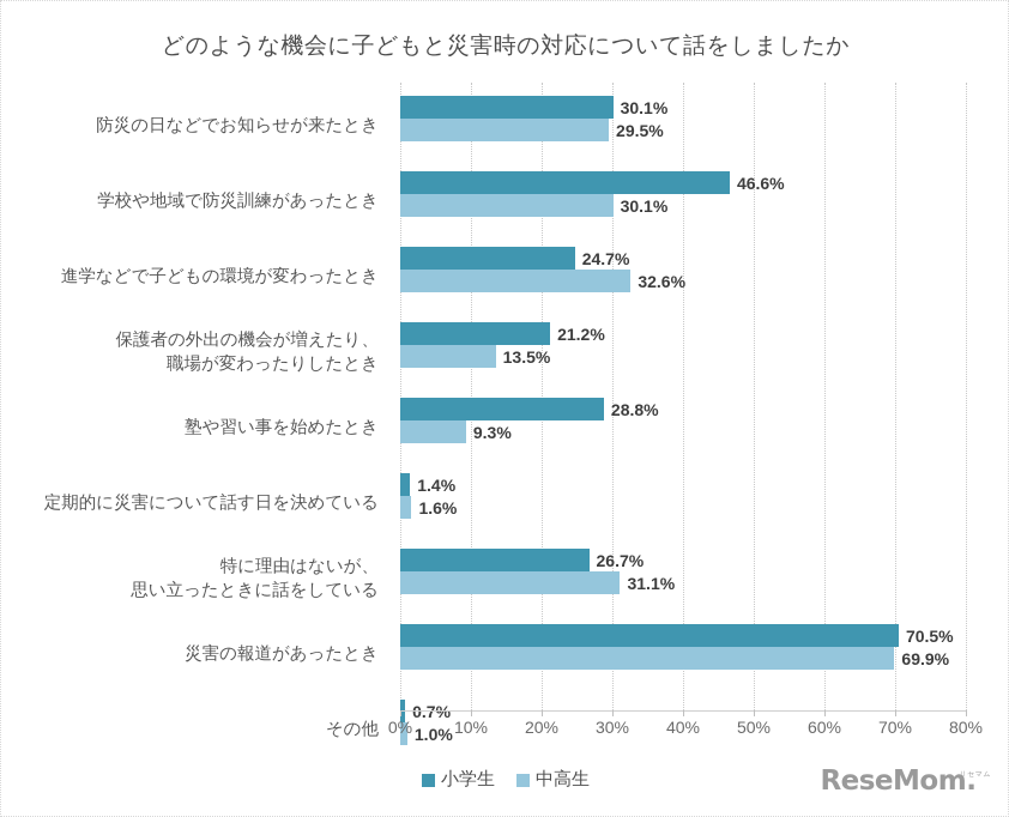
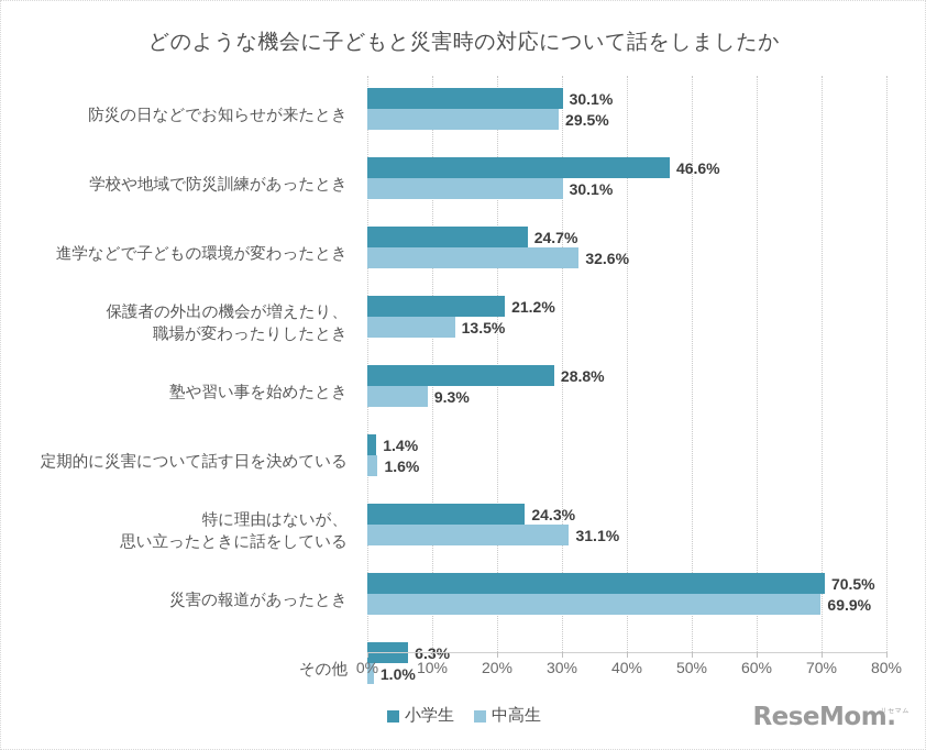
小学生/特に理由はないが、 思い立ったときに話をしている: 26.7% -> 24.3%
小学生/その他: 0.7% -> 6.3%
